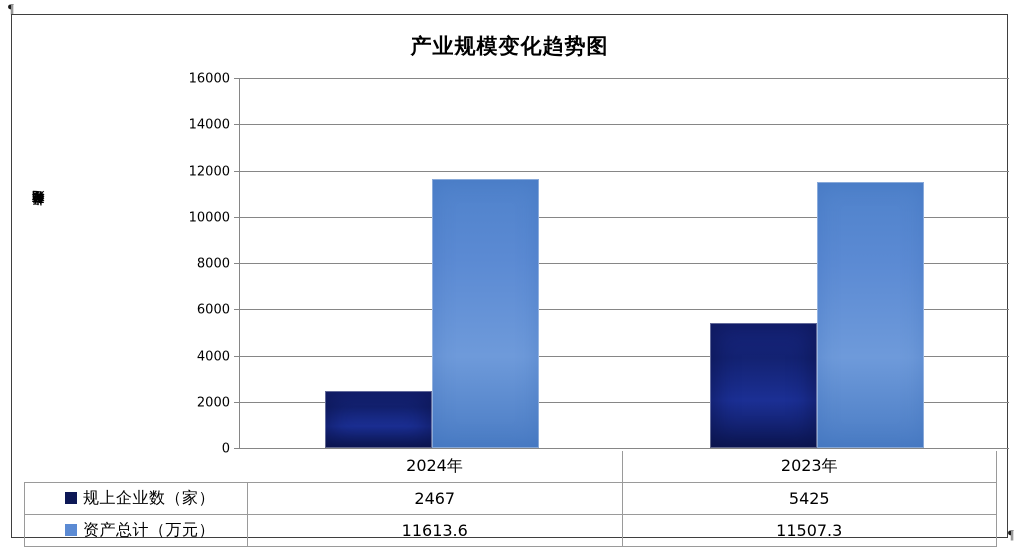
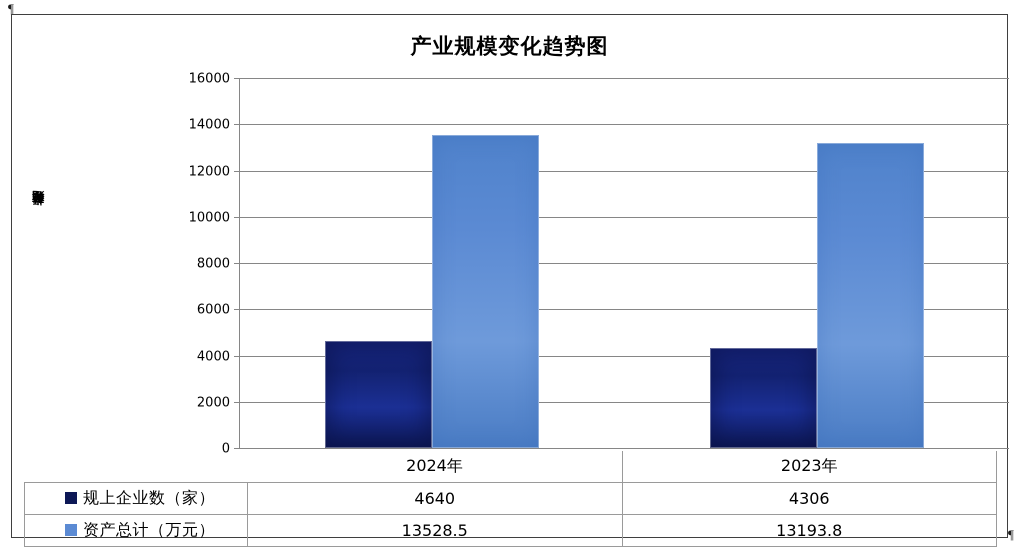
规上企业数（家）/2024年: 2467 -> 4640
资产总计（万元）/2024年: 11613.6 -> 13528.5
规上企业数（家）/2023年: 5425 -> 4306
资产总计（万元）/2023年: 11507.3 -> 13193.8
